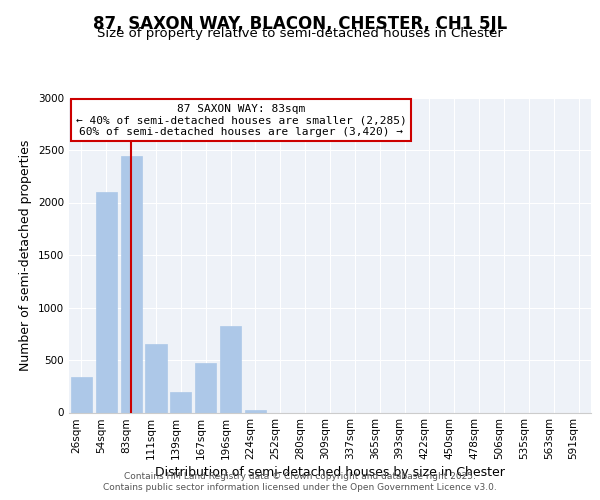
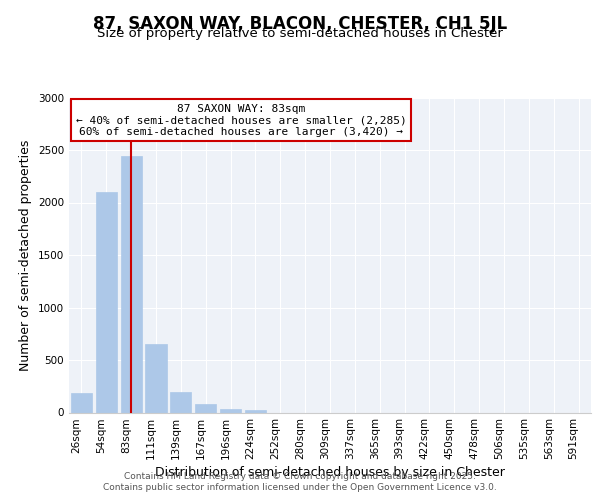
26sqm: 340 -> 180
167sqm: 470 -> 80
196sqm: 820 -> 40
